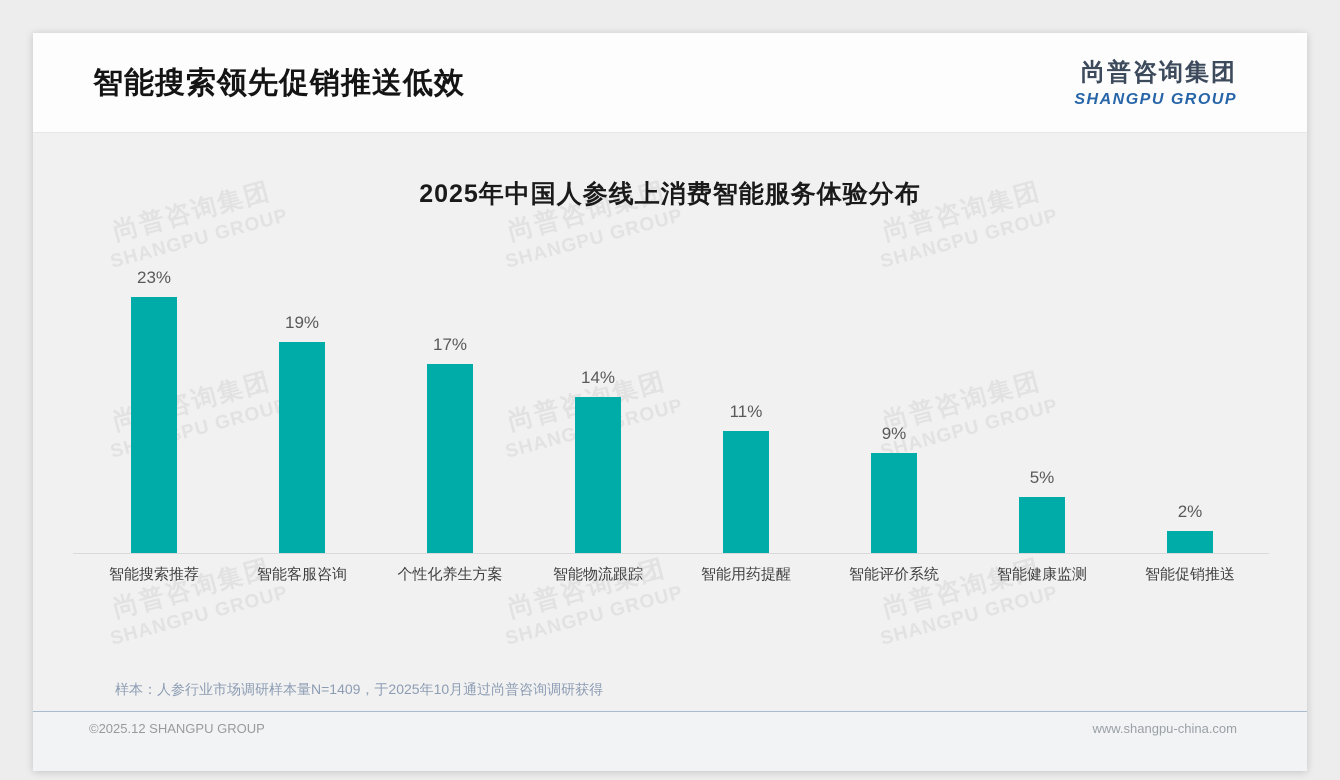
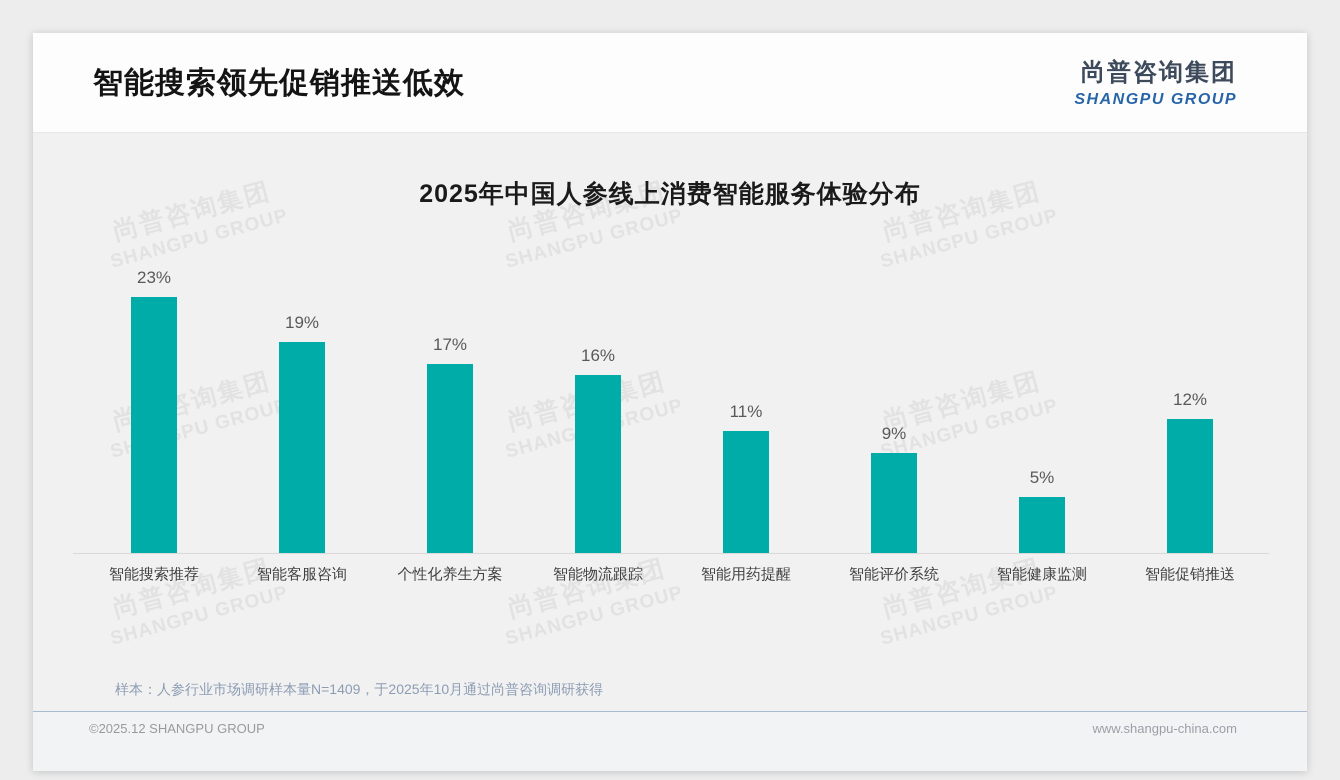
智能物流跟踪: 14% -> 16%
智能促销推送: 2% -> 12%
